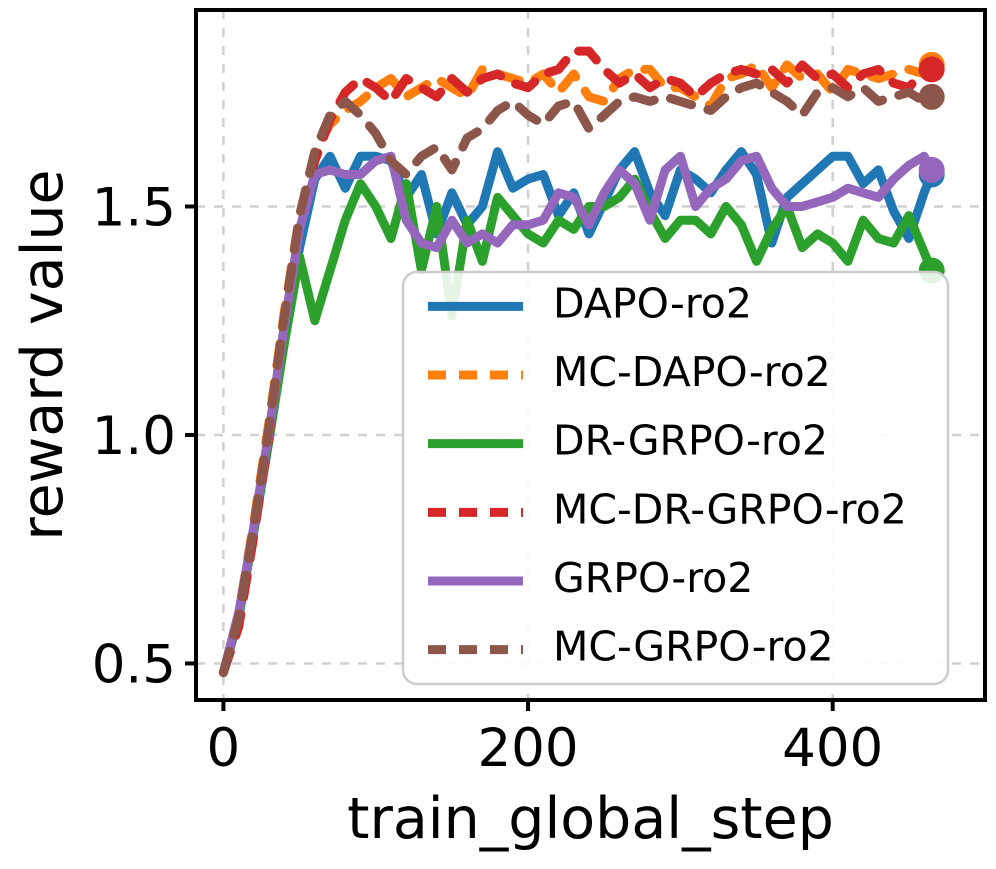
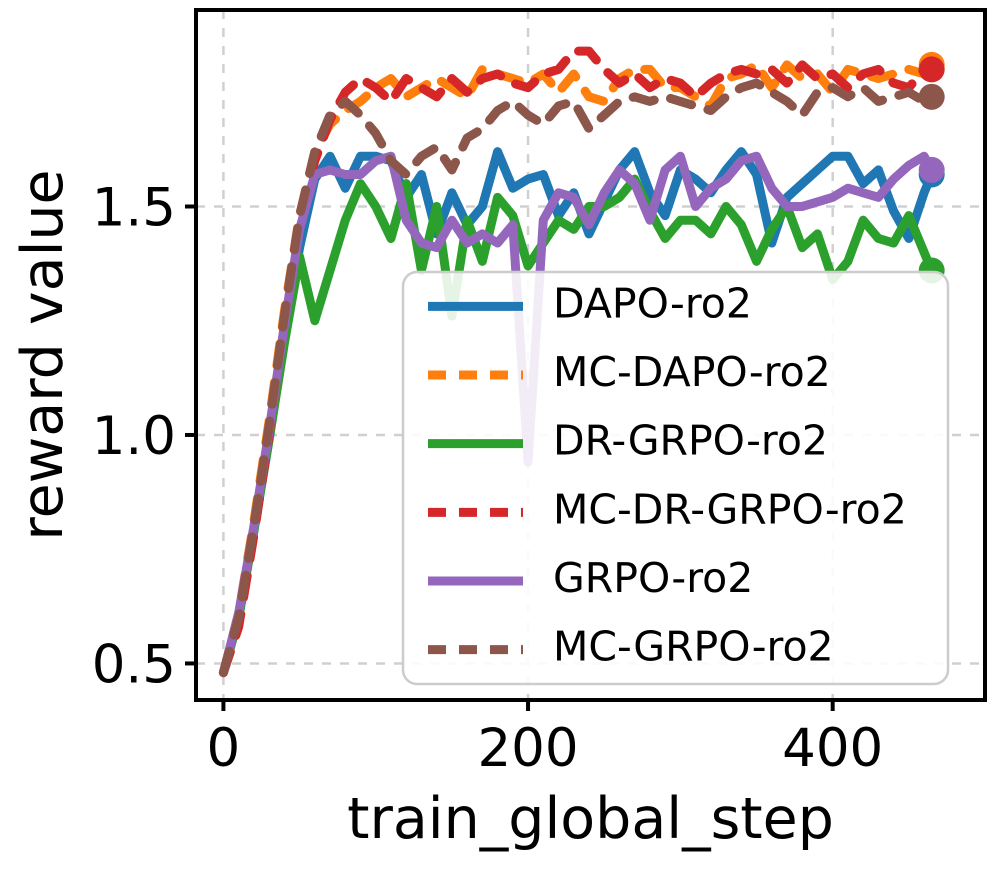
DR-GRPO-ro2/200: 1.44 -> 1.37
GRPO-ro2/200: 1.46 -> 0.94
DR-GRPO-ro2/400: 1.42 -> 1.34
